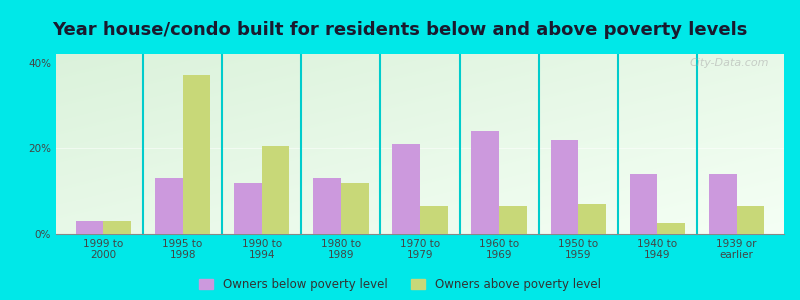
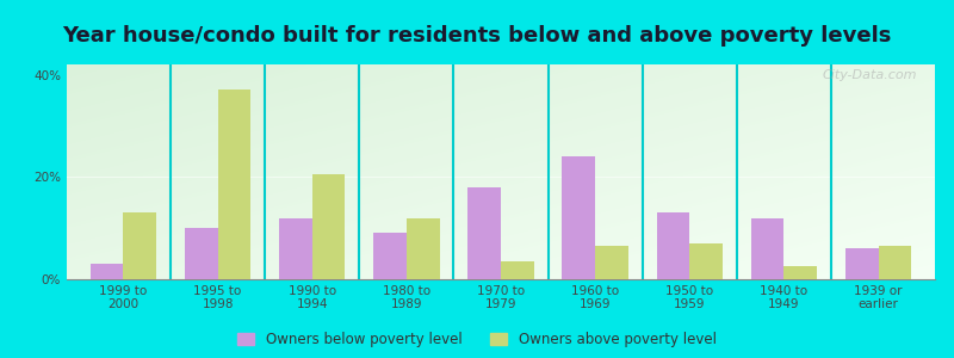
Owners above poverty level/1999 to 2000: 3.0% -> 13.0%
Owners below poverty level/1995 to 1998: 13% -> 10%
Owners below poverty level/1980 to 1989: 13% -> 9%
Owners below poverty level/1970 to 1979: 21% -> 18%
Owners above poverty level/1970 to 1979: 6.5% -> 3.5%
Owners below poverty level/1950 to 1959: 22% -> 13%
Owners below poverty level/1940 to 1949: 14% -> 12%
Owners below poverty level/1939 or earlier: 14% -> 6%
